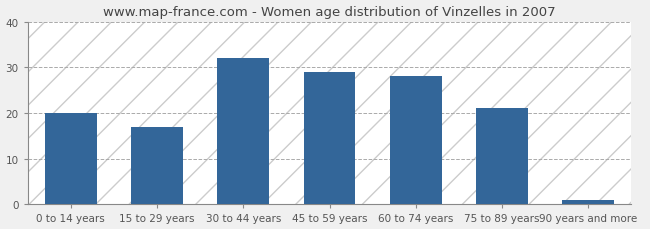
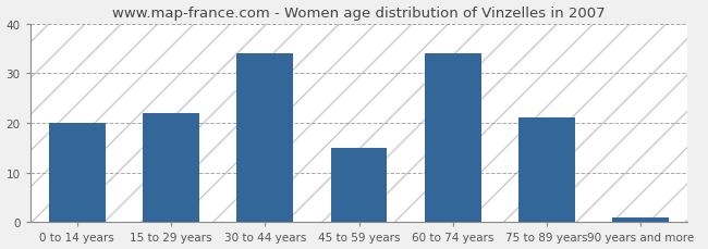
15 to 29 years: 17 -> 22
30 to 44 years: 32 -> 34
45 to 59 years: 29 -> 15
60 to 74 years: 28 -> 34
